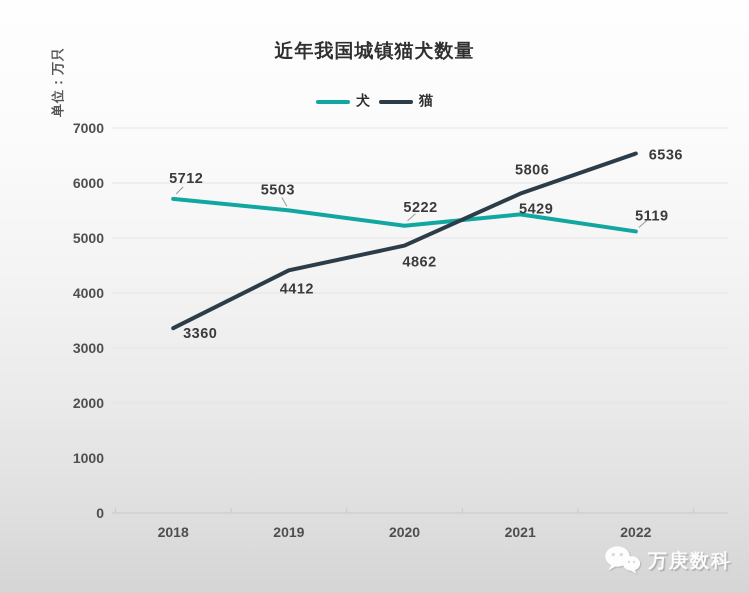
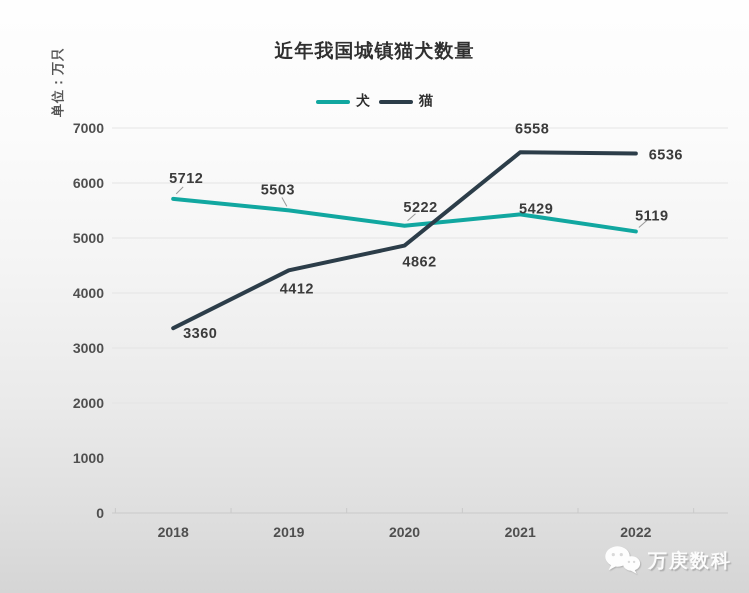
猫/2021: 5806 -> 6558
